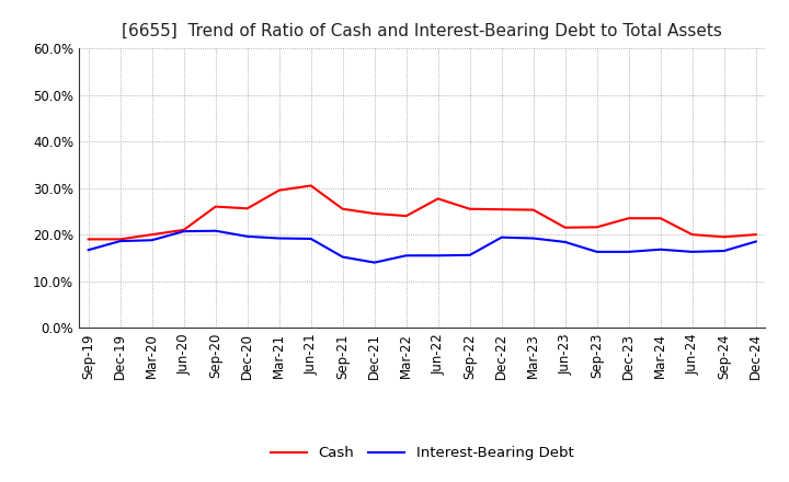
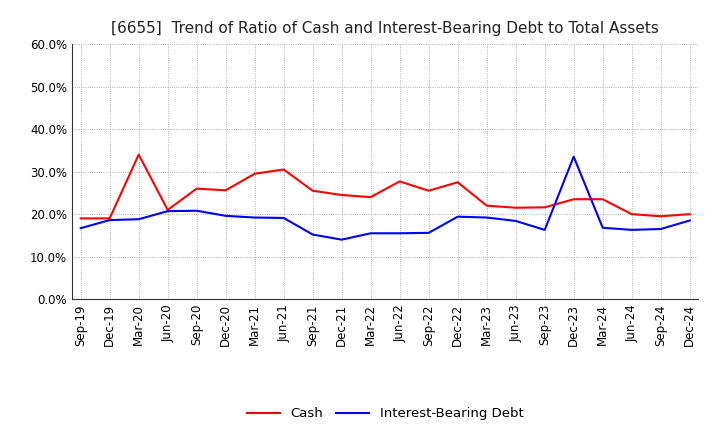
Cash/Mar-20: 20.0% -> 34.0%
Cash/Dec-22: 25.4% -> 27.5%
Cash/Mar-23: 25.3% -> 22.0%
Interest-Bearing Debt/Dec-23: 16.3% -> 33.5%
